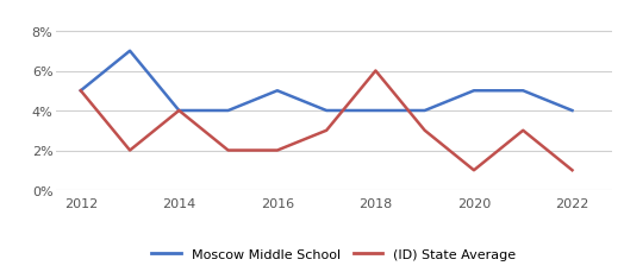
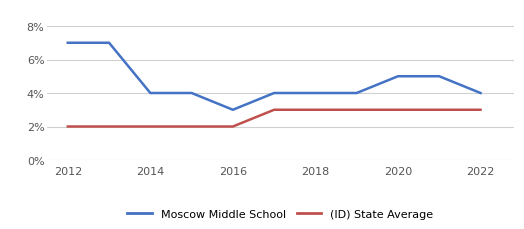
Moscow Middle School/2012: 5% -> 7%
(ID) State Average/2012: 5% -> 2%
(ID) State Average/2014: 4% -> 2%
Moscow Middle School/2016: 5% -> 3%
(ID) State Average/2018: 6% -> 3%
(ID) State Average/2020: 1% -> 3%
(ID) State Average/2022: 1% -> 3%
